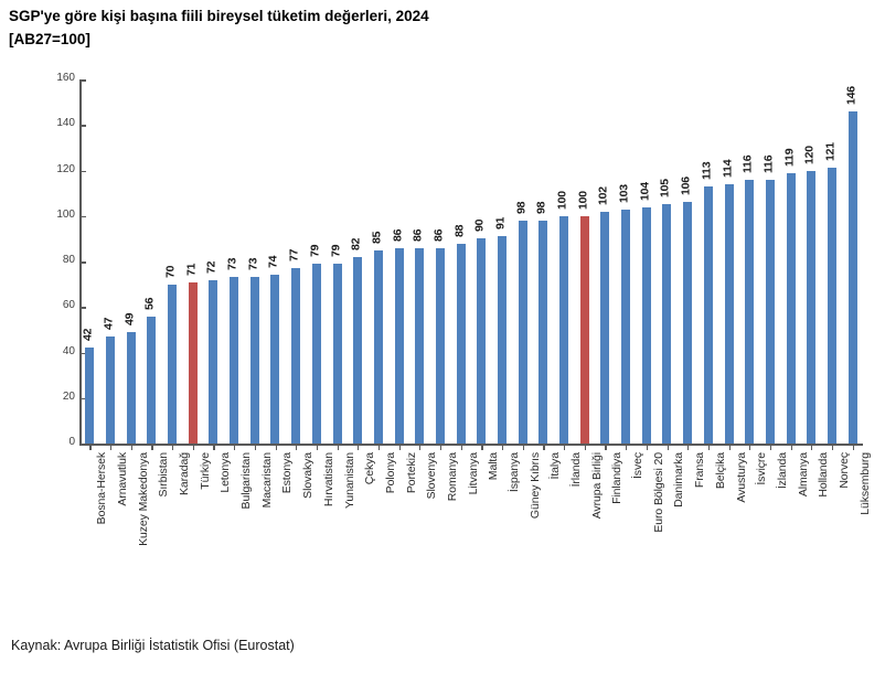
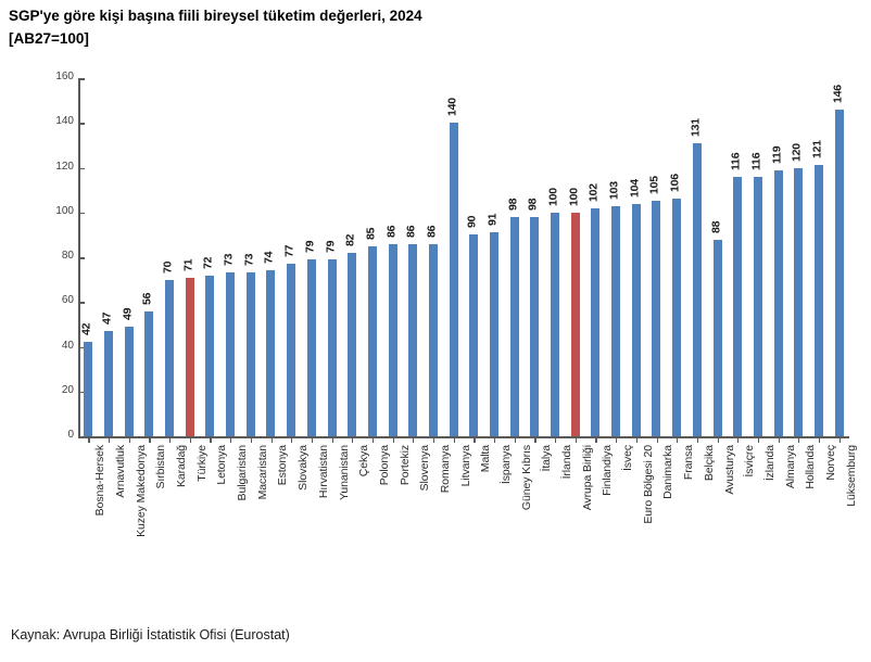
Litvanya: 88 -> 140
Belçika: 113 -> 131
Avusturya: 114 -> 88
